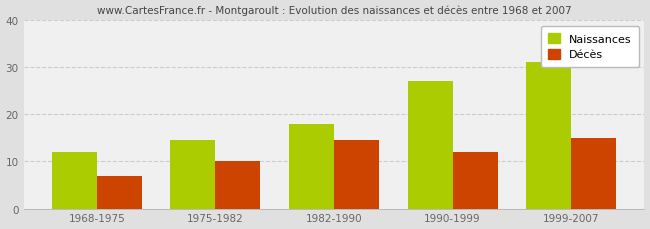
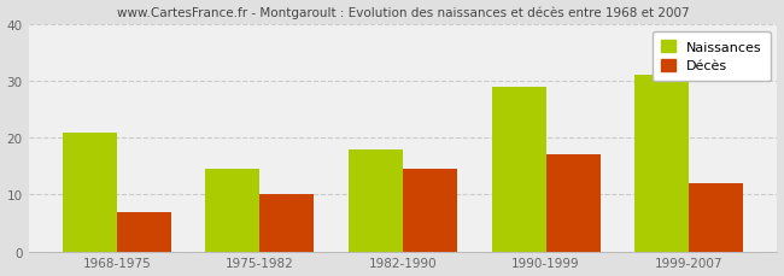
Naissances/1968-1975: 12.0 -> 21.0
Naissances/1990-1999: 27.0 -> 29.0
Décès/1990-1999: 12.0 -> 17.0
Décès/1999-2007: 15.0 -> 12.0
